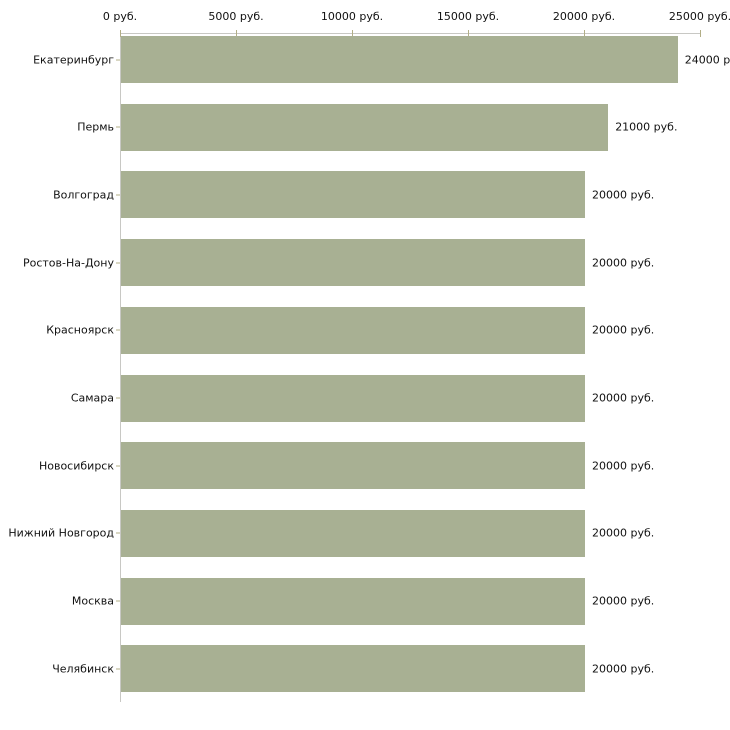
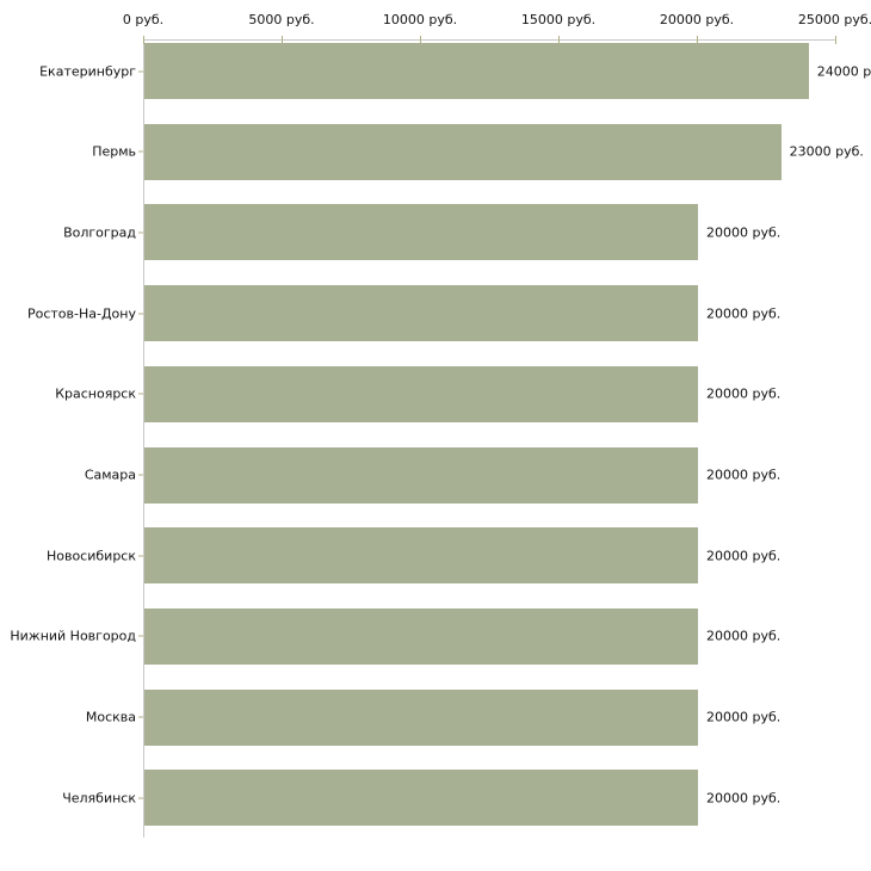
Пермь: 21000 -> 23000
